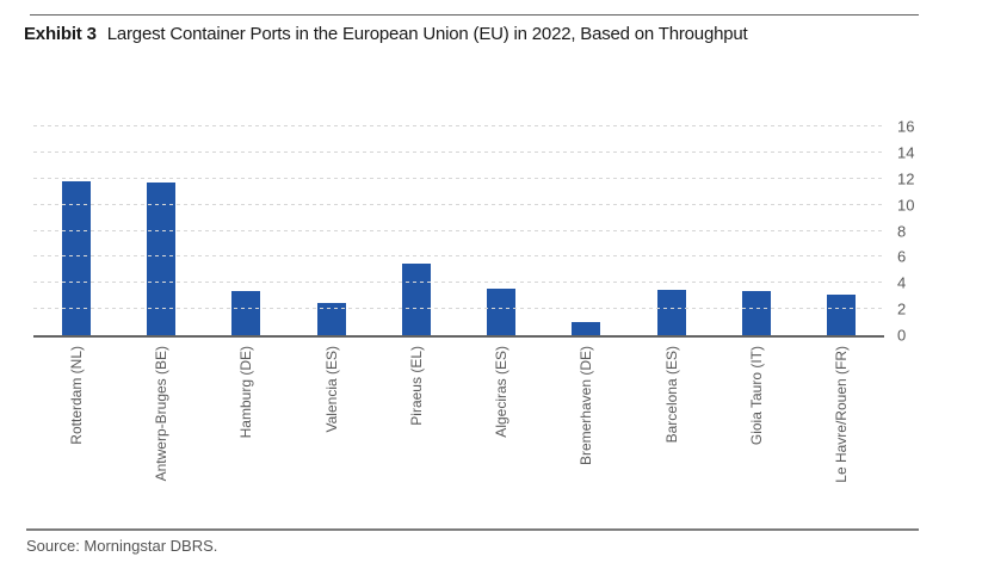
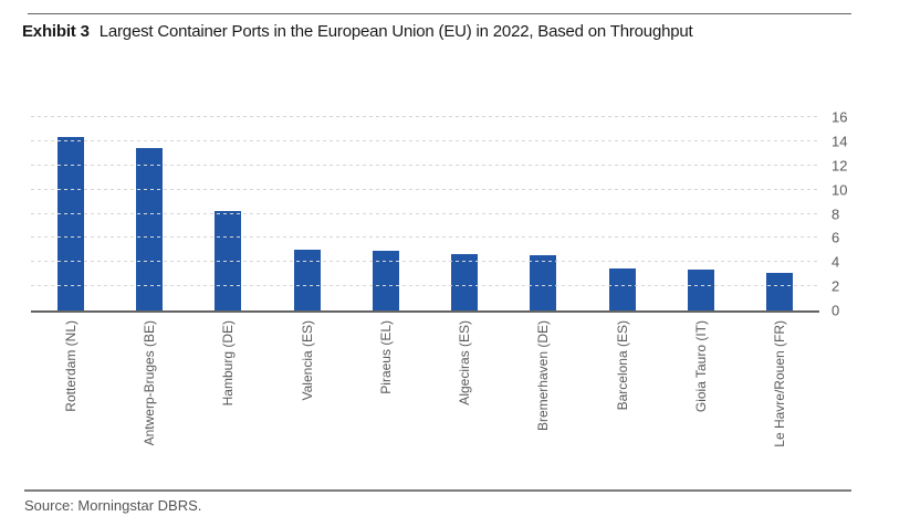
Rotterdam (NL): 11.8 -> 14.4
Antwerp-Bruges (BE): 11.7 -> 13.4
Hamburg (DE): 3.4 -> 8.2
Valencia (ES): 2.5 -> 5.0
Piraeus (EL): 5.5 -> 4.9
Algeciras (ES): 3.6 -> 4.7
Bremerhaven (DE): 1.0 -> 4.6
